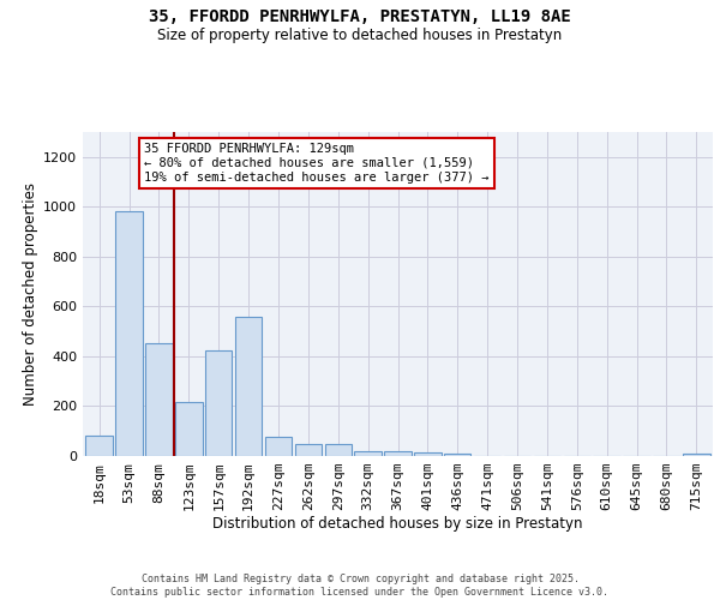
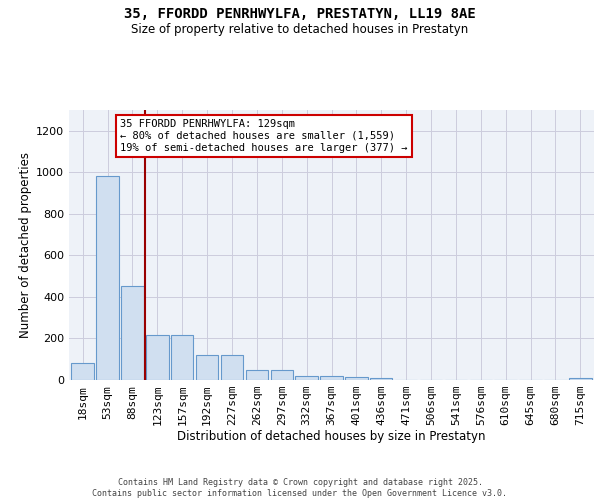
157sqm: 425 -> 215
192sqm: 560 -> 120
227sqm: 75 -> 120
